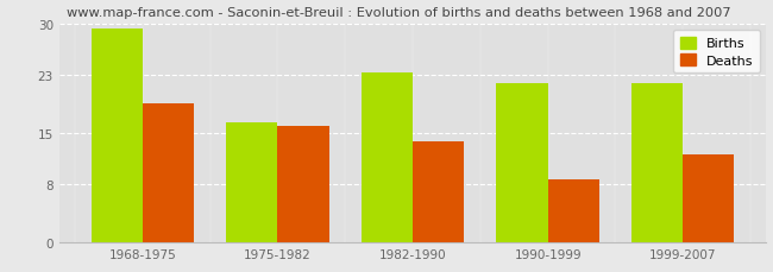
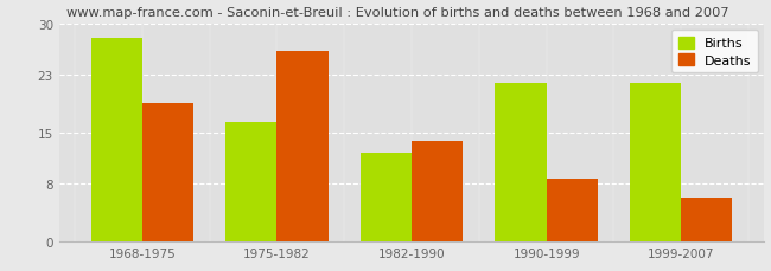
Births/1968-1975: 29.3 -> 28.0
Deaths/1975-1982: 16.0 -> 26.2
Births/1982-1990: 23.3 -> 12.2
Deaths/1999-2007: 12.0 -> 6.0
